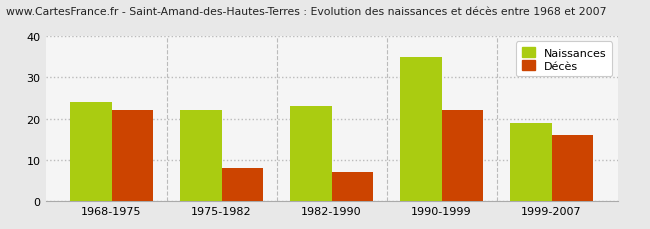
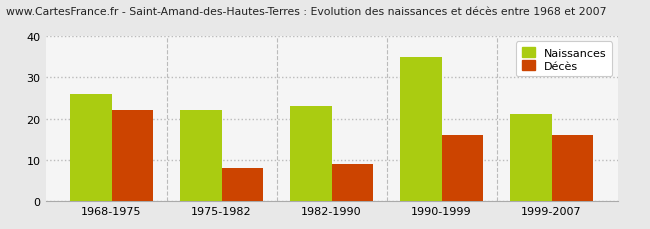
Naissances/1968-1975: 24 -> 26
Décès/1982-1990: 7 -> 9
Décès/1990-1999: 22 -> 16
Naissances/1999-2007: 19 -> 21
